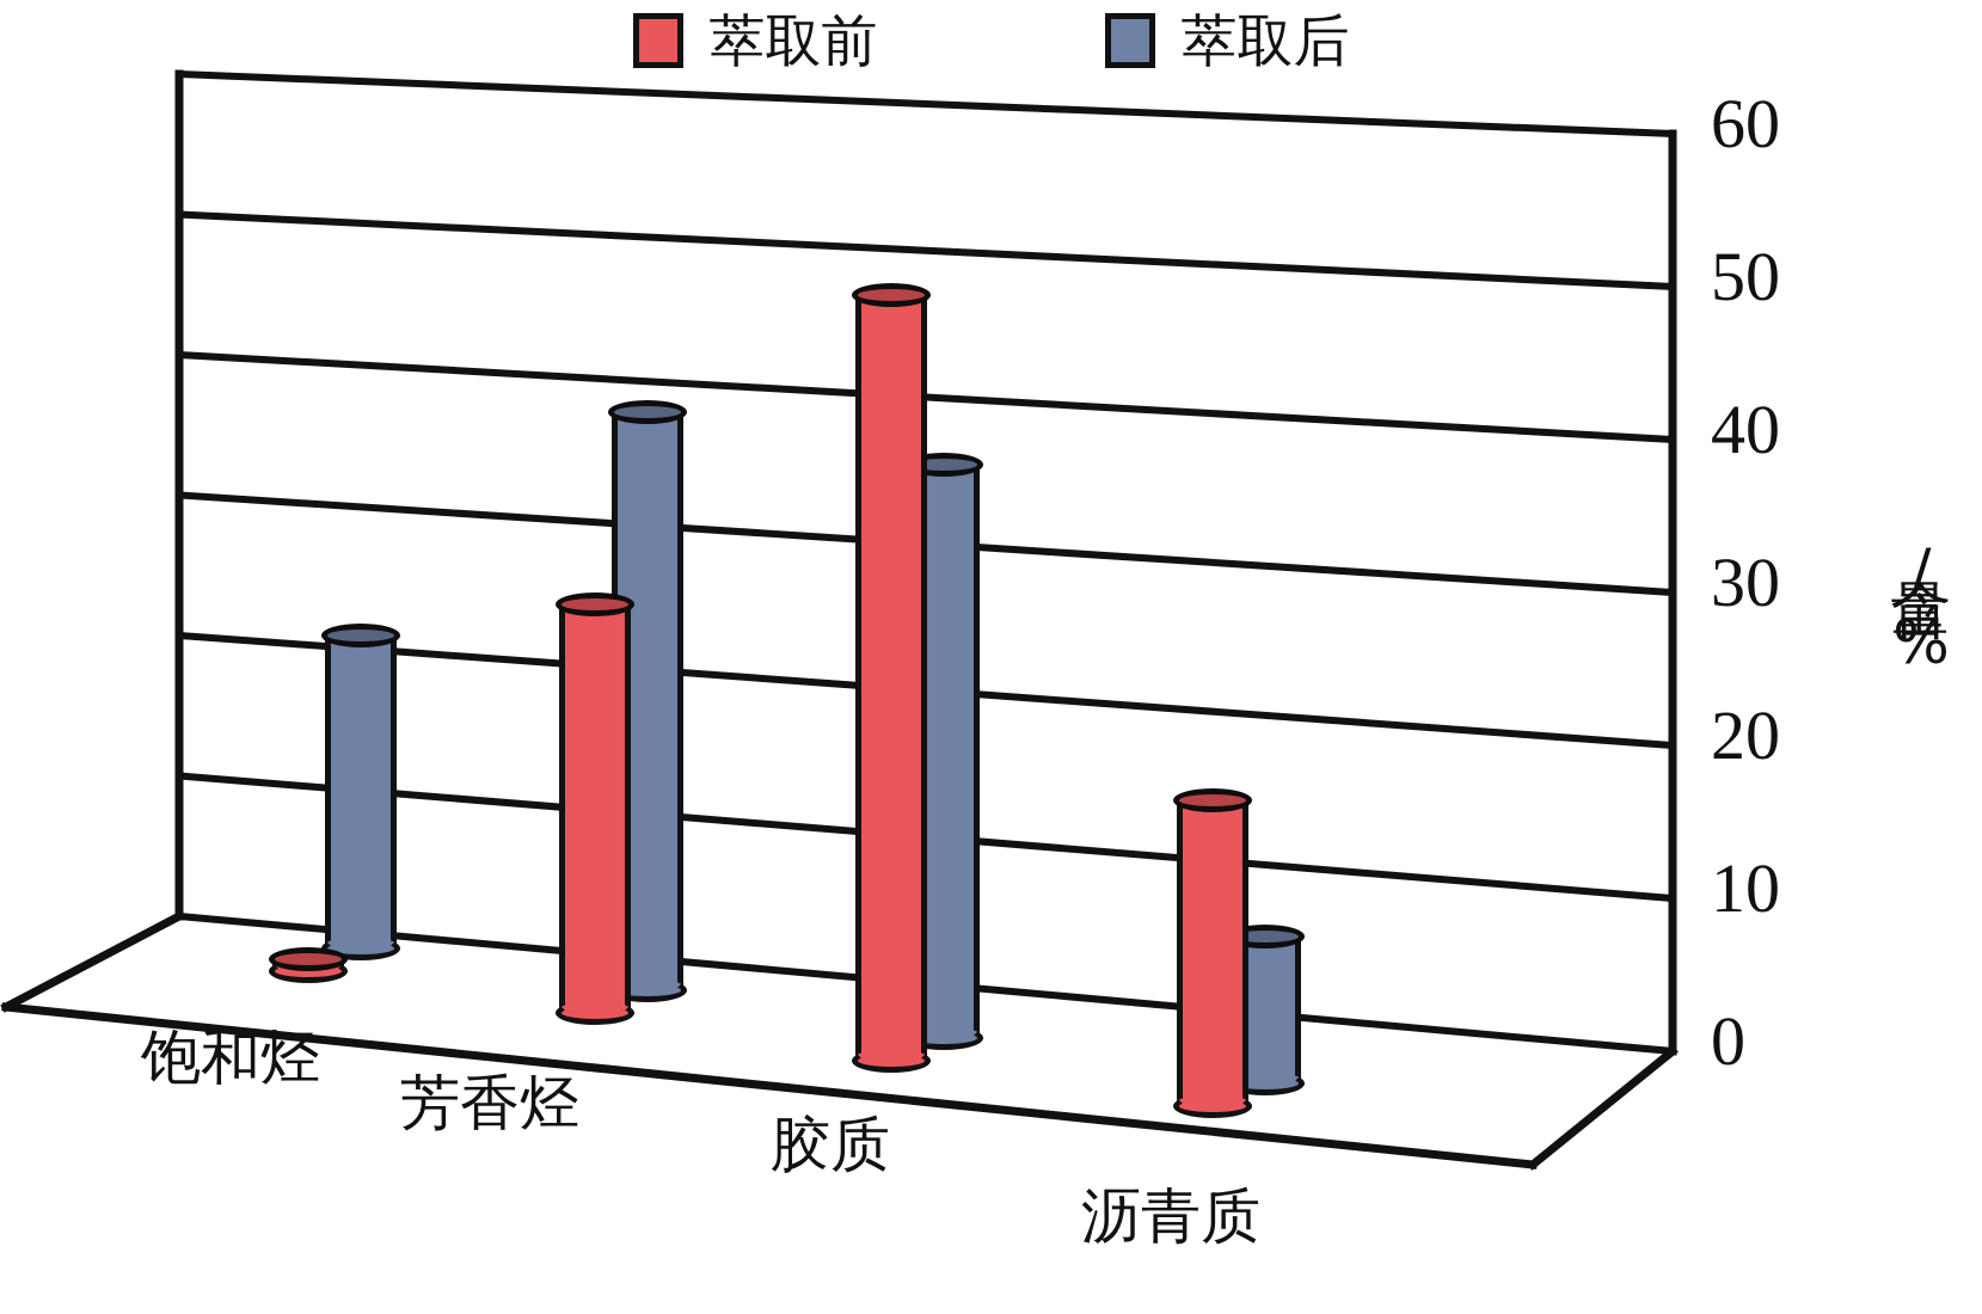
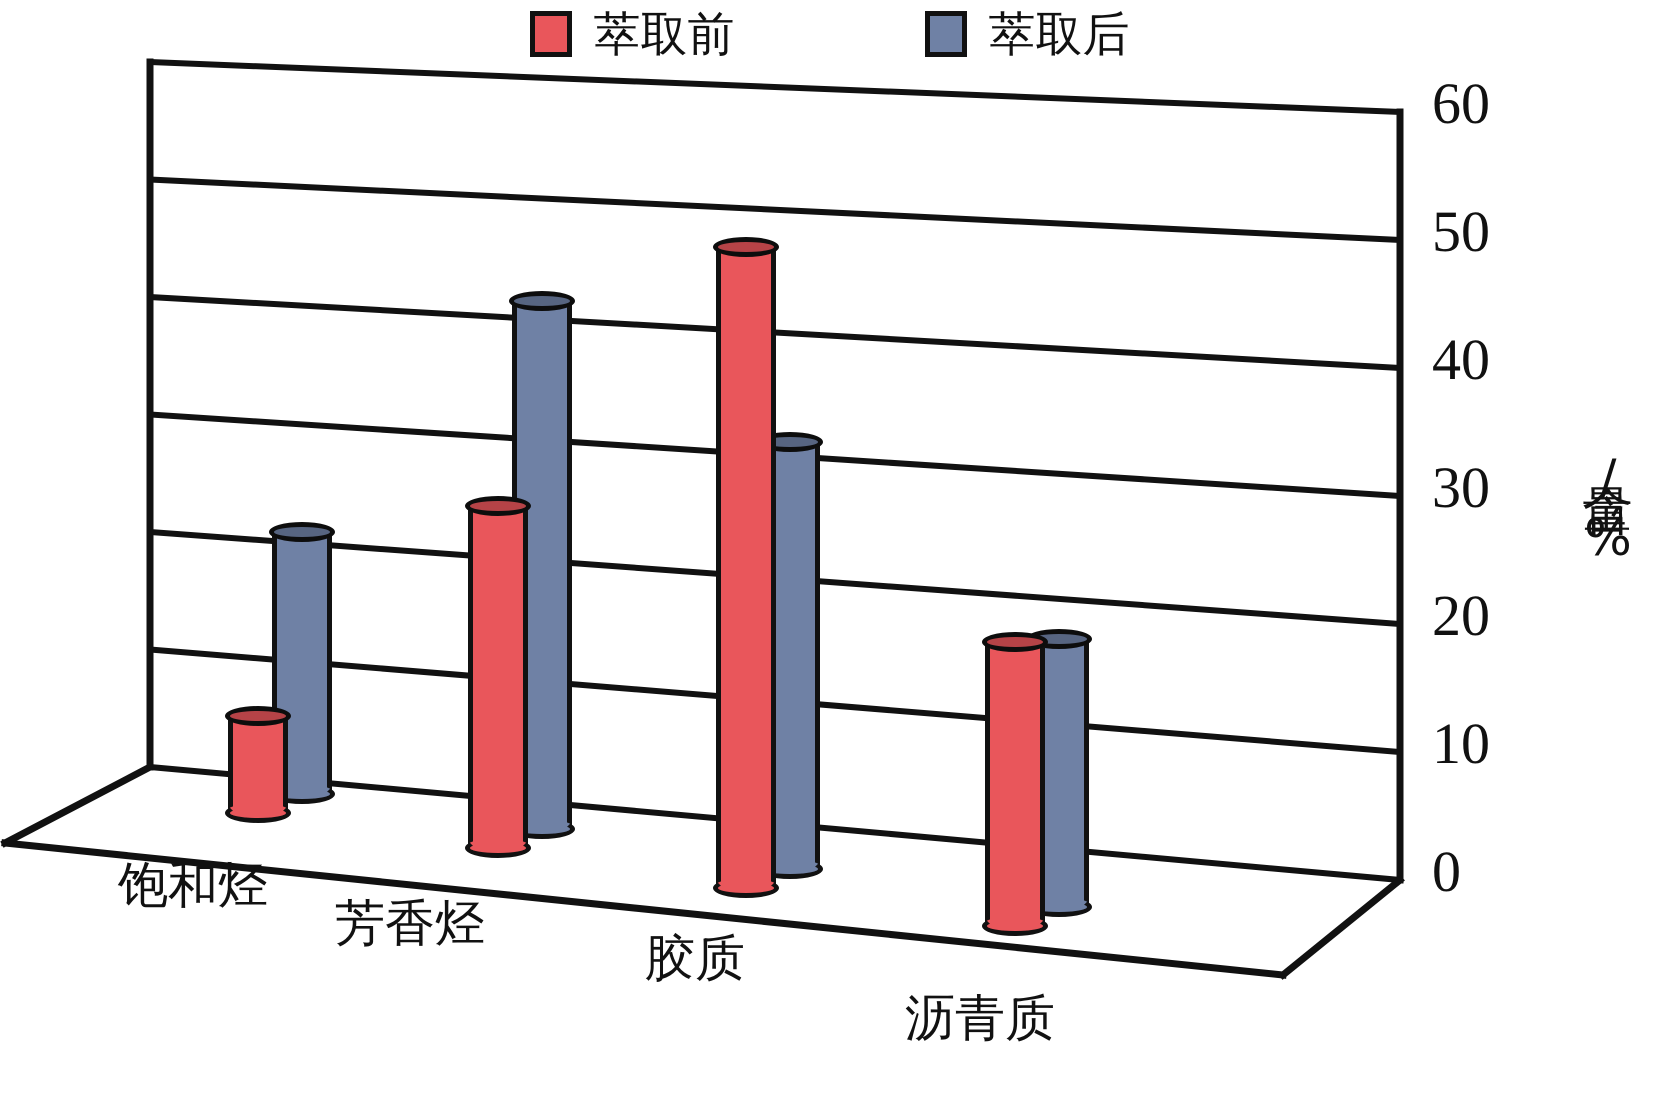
萃取前/饱和烃: 0.6 -> 7.7
萃取后/芳香烃: 39.0 -> 42.5
萃取后/胶质: 38.5 -> 34.2
萃取前/沥青质: 20.5 -> 22.8
萃取后/沥青质: 9.8 -> 21.5
